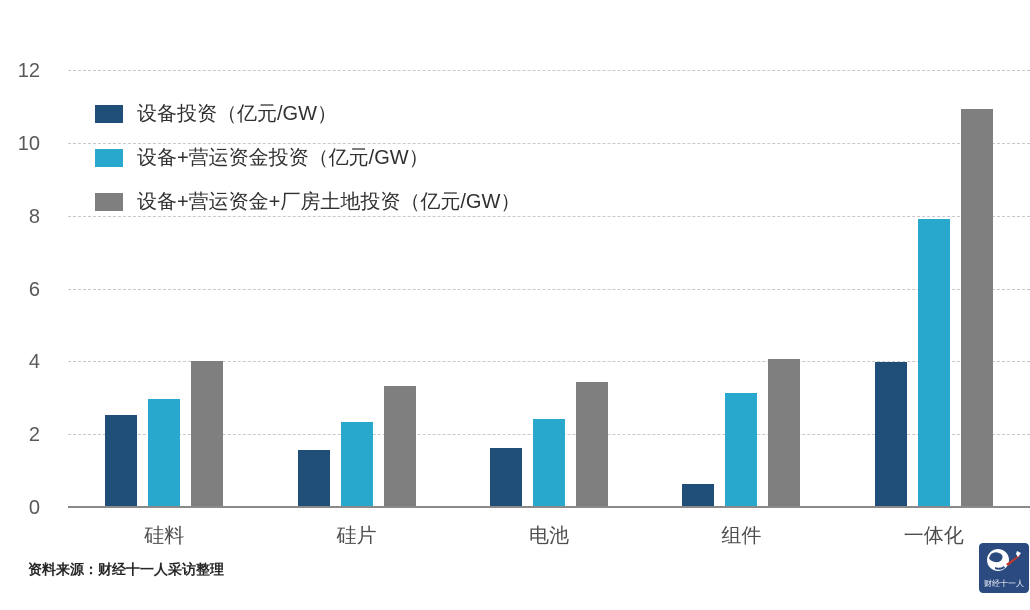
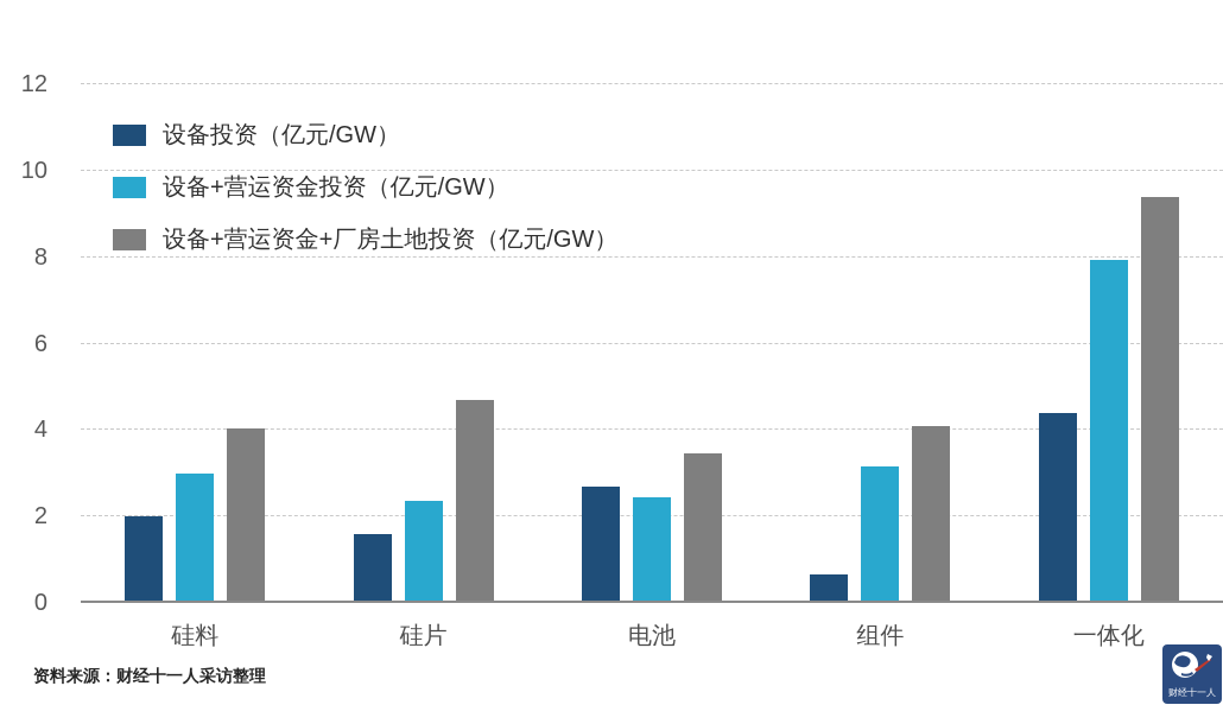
设备投资（亿元/GW）/硅料: 2.5 -> 2.0
设备+营运资金+厂房土地投资（亿元/GW）/硅片: 3.4 -> 4.7
设备投资（亿元/GW）/电池: 1.6 -> 2.7
设备投资（亿元/GW）/一体化: 4.0 -> 4.4
设备+营运资金+厂房土地投资（亿元/GW）/一体化: 10.9 -> 9.4
